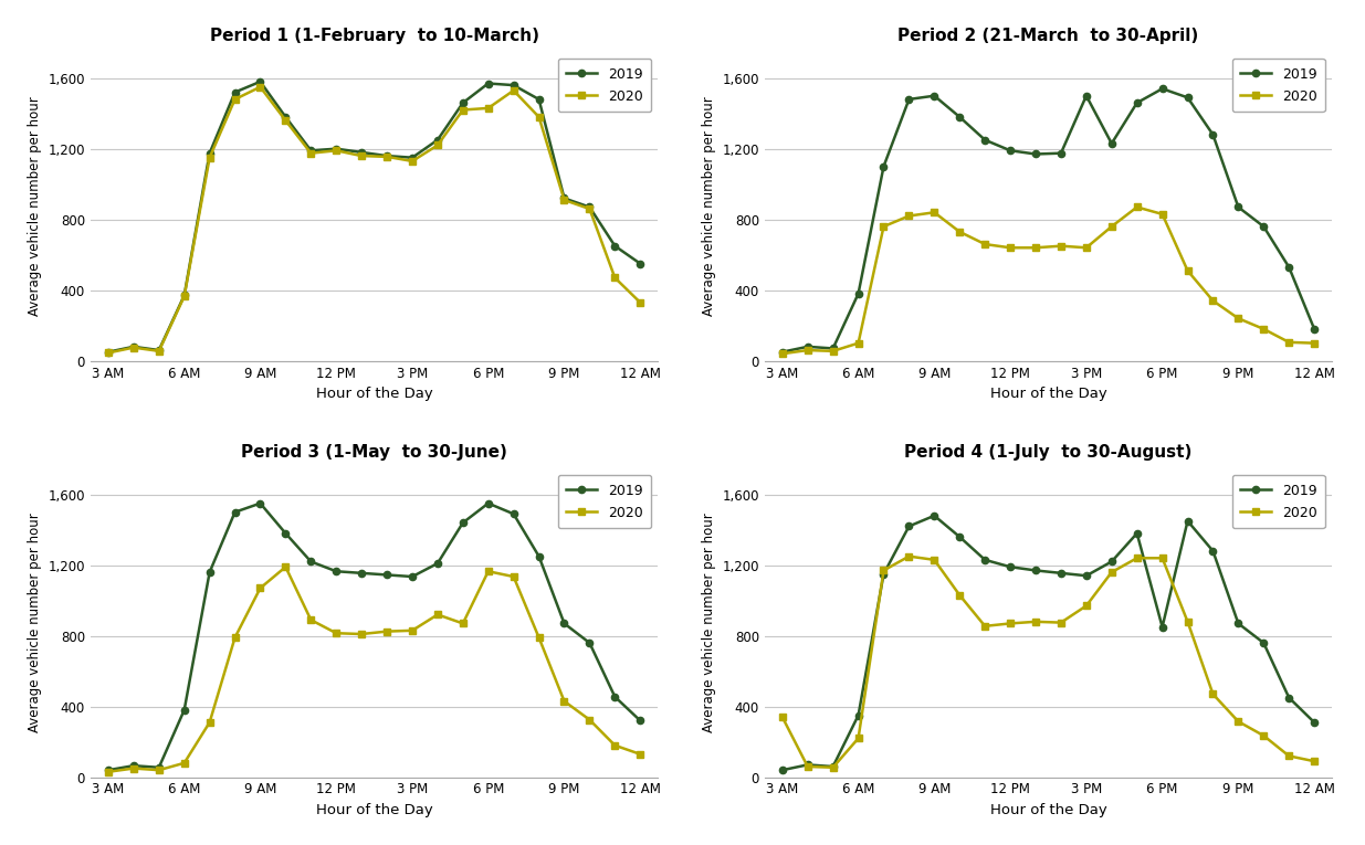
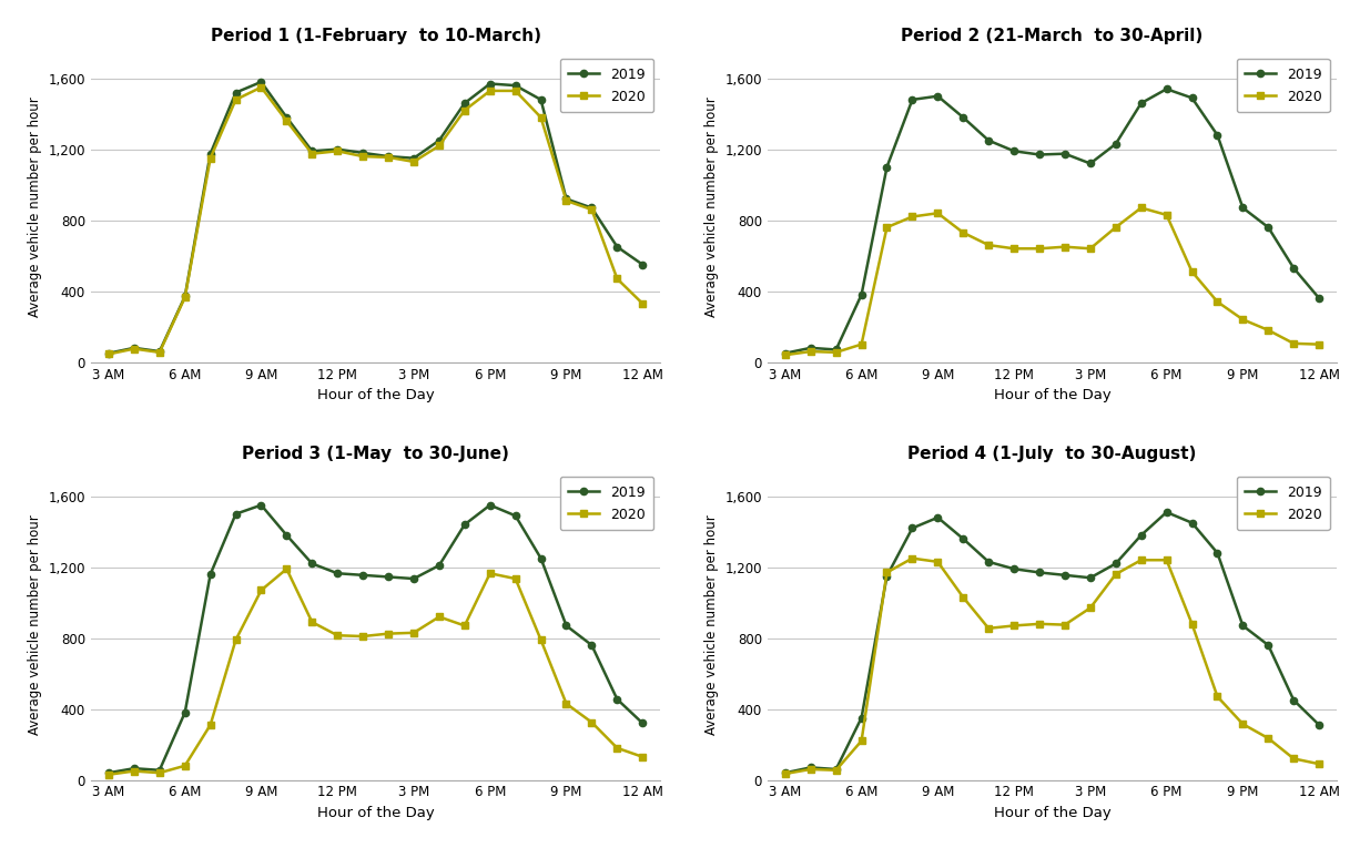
Period 1 (1-February to 10-March)/2020/6 PM: 1,430 -> 1,530
Period 2 (21-March to 30-April)/2019/3 PM: 1,500 -> 1,120
Period 2 (21-March to 30-April)/2019/12 AM: 180 -> 360
Period 4 (1-July to 30-August)/2020/3 AM: 340 -> 40
Period 4 (1-July to 30-August)/2019/6 PM: 850 -> 1,510
